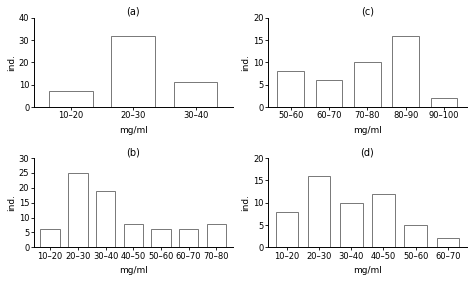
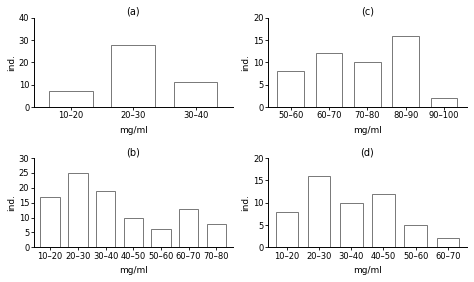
(a)/20–30: 32 -> 28
(c)/60–70: 6 -> 12
(b)/10–20: 6 -> 17
(b)/40–50: 8 -> 10
(b)/60–70: 6 -> 13
